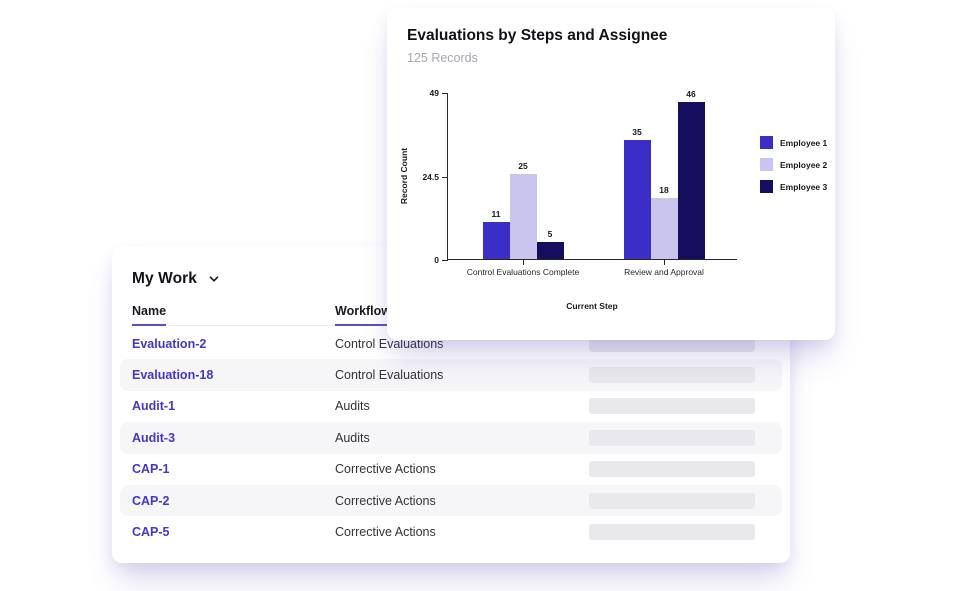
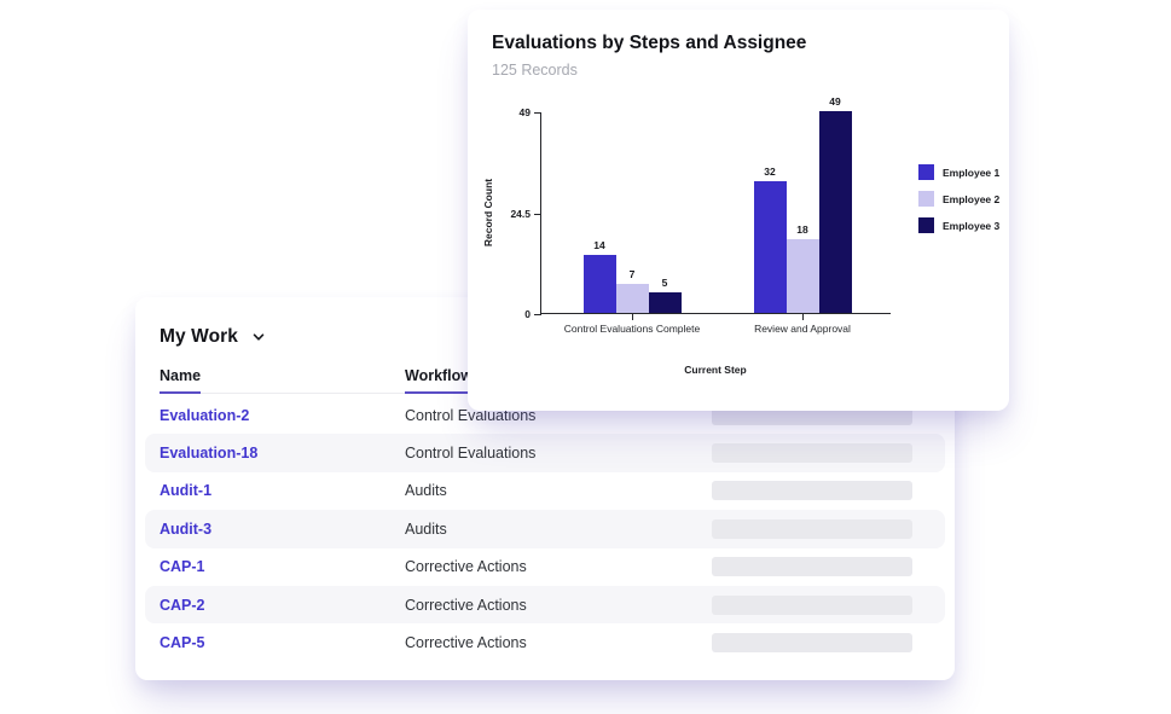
Employee 1/Control Evaluations Complete: 11 -> 14
Employee 2/Control Evaluations Complete: 25 -> 7
Employee 1/Review and Approval: 35 -> 32
Employee 3/Review and Approval: 46 -> 49
